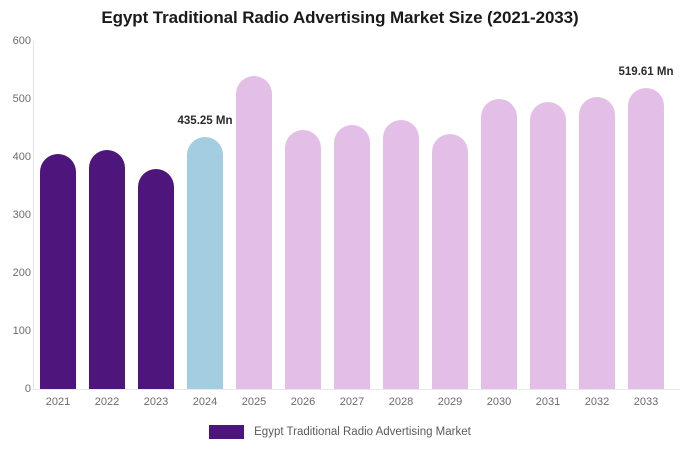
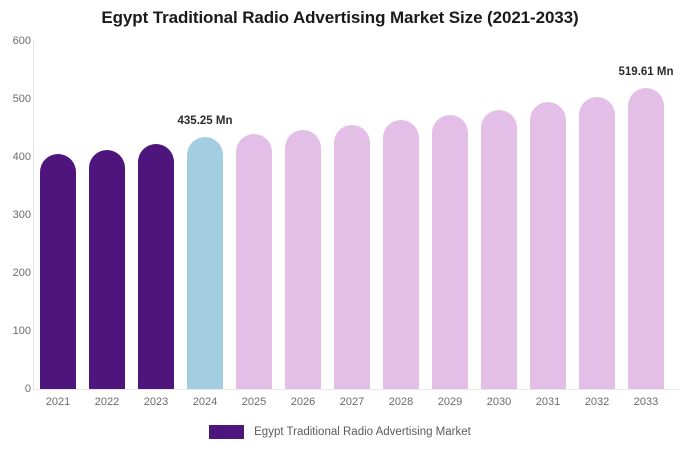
2023: 380 -> 420
2025: 540 -> 440
2029: 440 -> 470
2030: 500 -> 480
